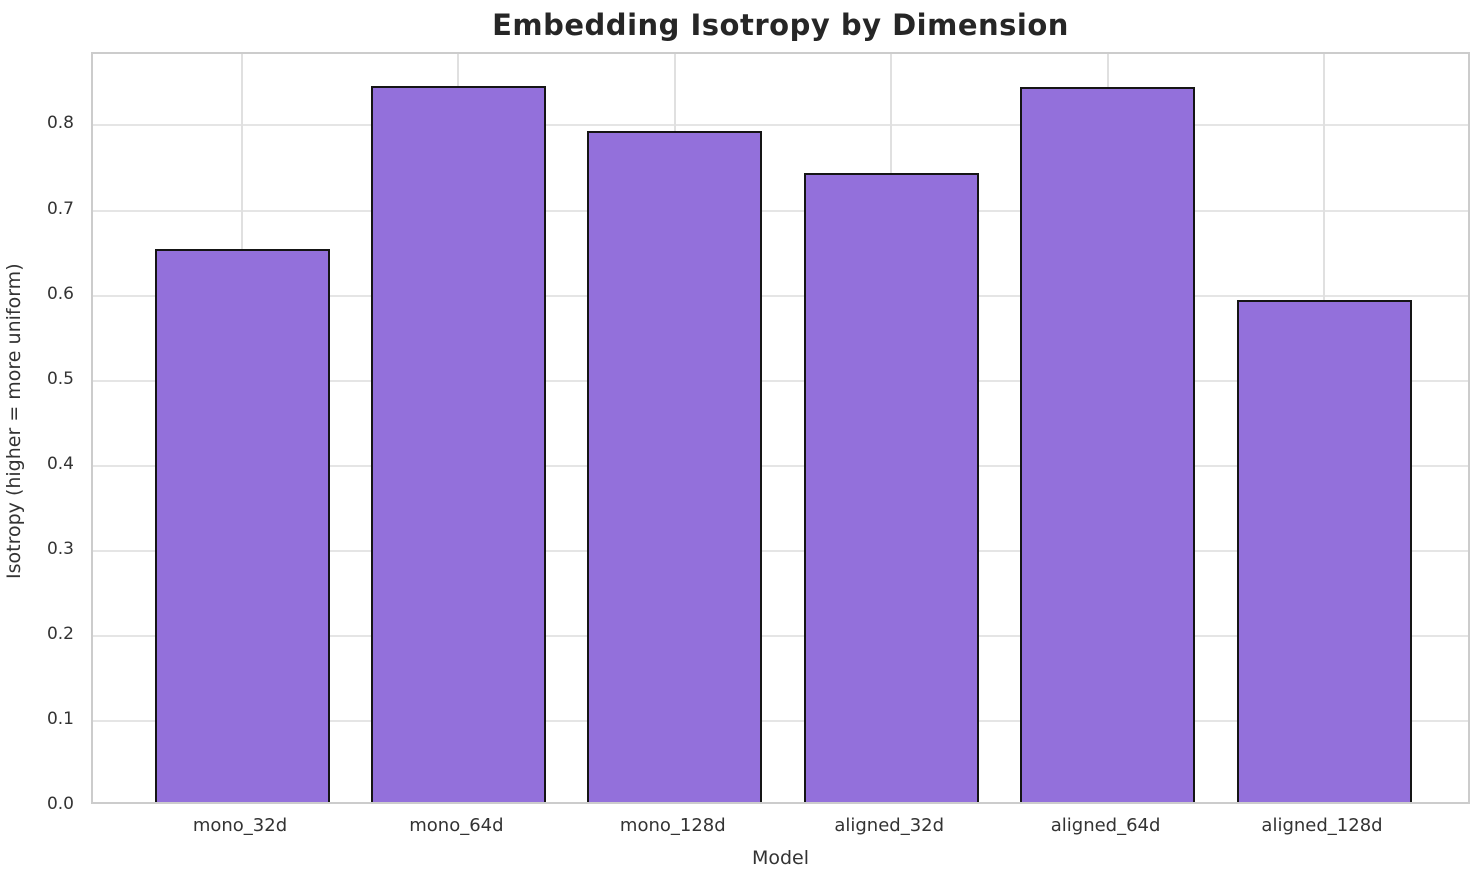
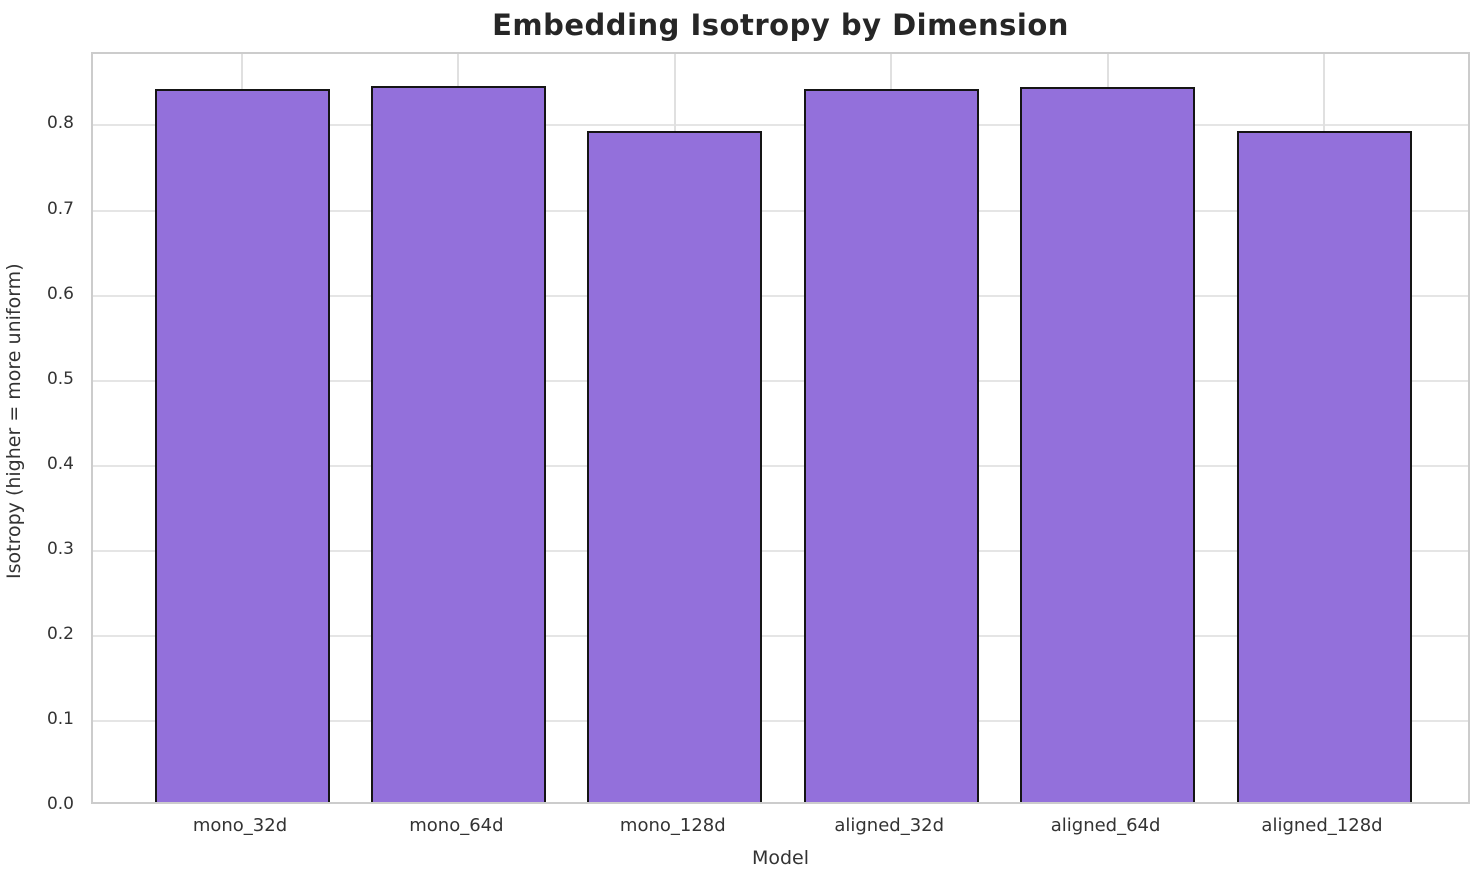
mono_32d: 0.65 -> 0.84
aligned_32d: 0.74 -> 0.84
aligned_128d: 0.59 -> 0.79
